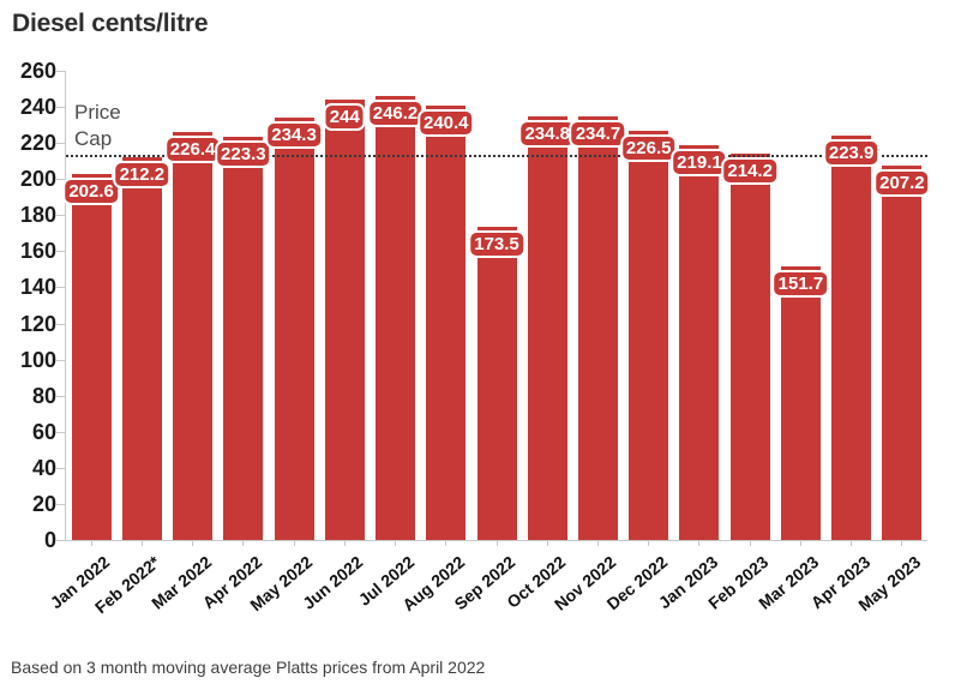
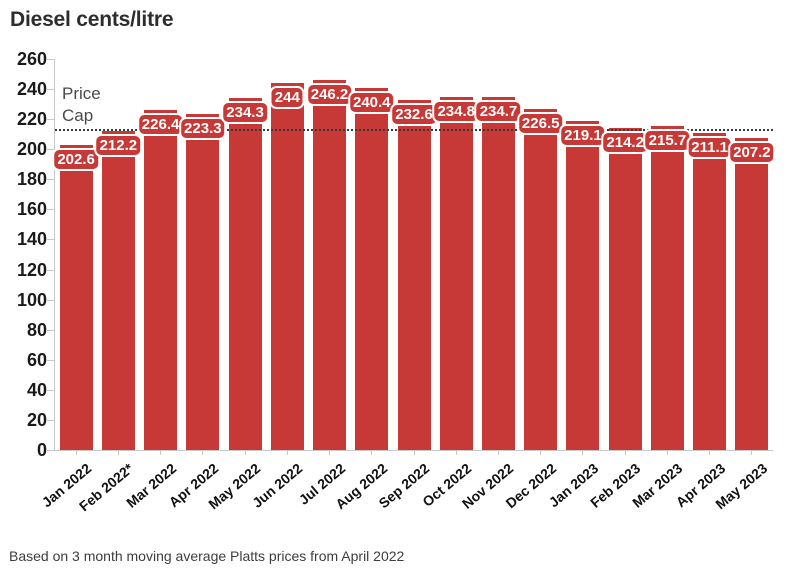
Sep 2022: 173.5 -> 232.6
Mar 2023: 151.7 -> 215.7
Apr 2023: 223.9 -> 211.1
